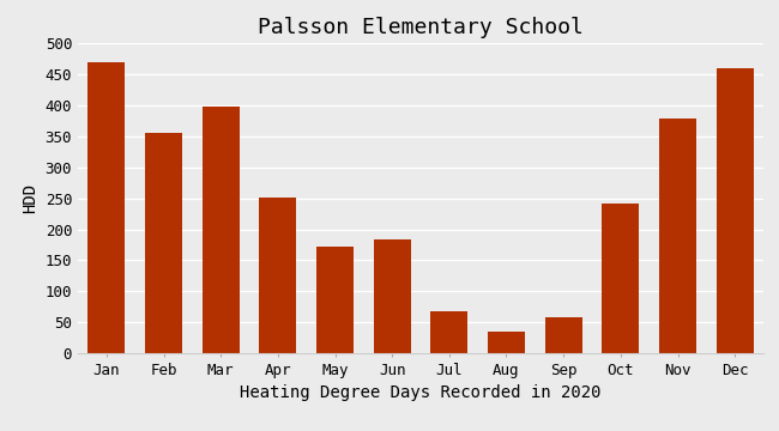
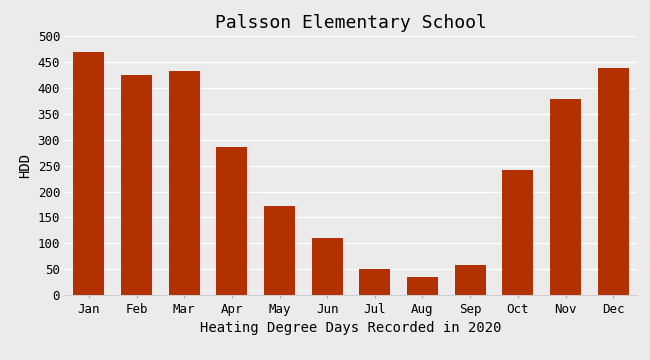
Feb: 356 -> 425
Mar: 398 -> 432
Apr: 252 -> 286
Jun: 184 -> 110
Jul: 68 -> 51
Dec: 460 -> 438
